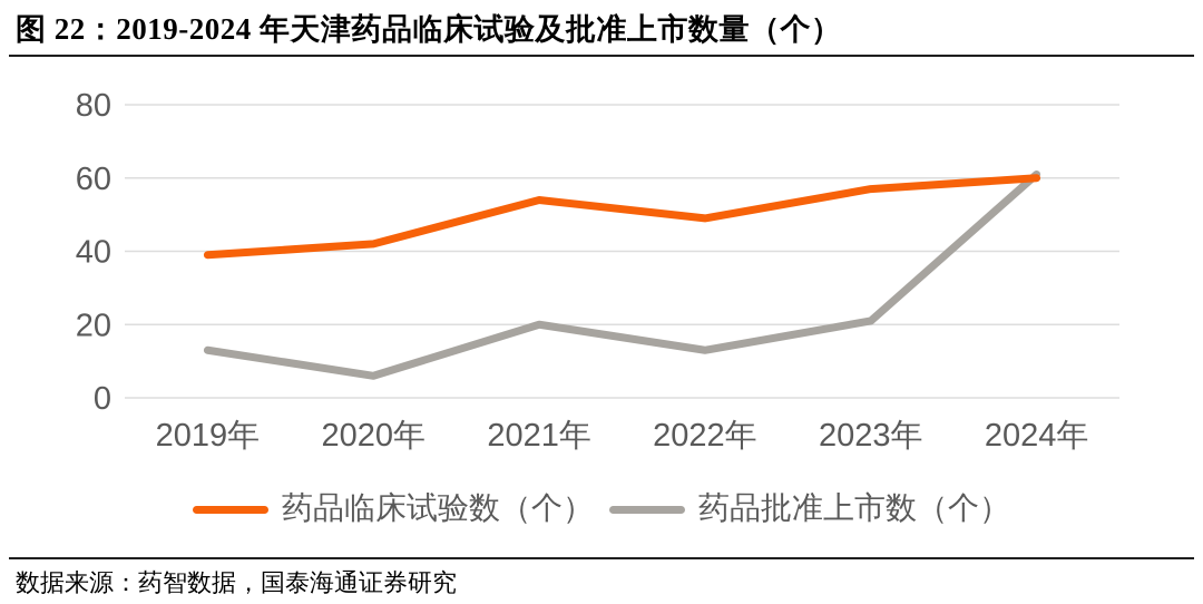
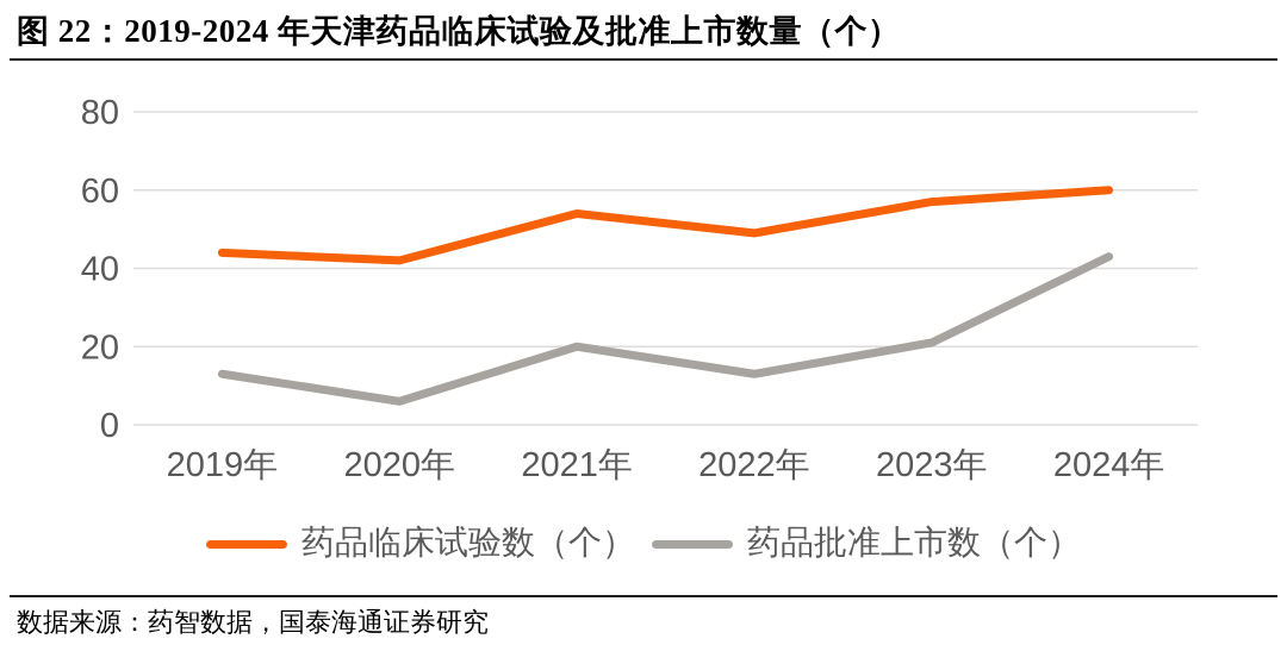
药品临床试验数（个）/2019年: 39 -> 44
药品批准上市数（个）/2024年: 61 -> 43
